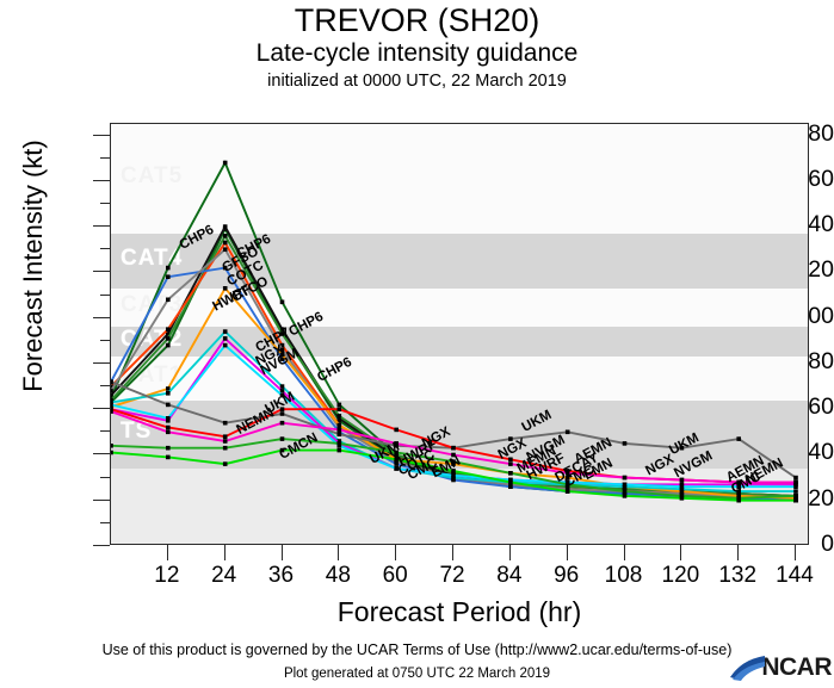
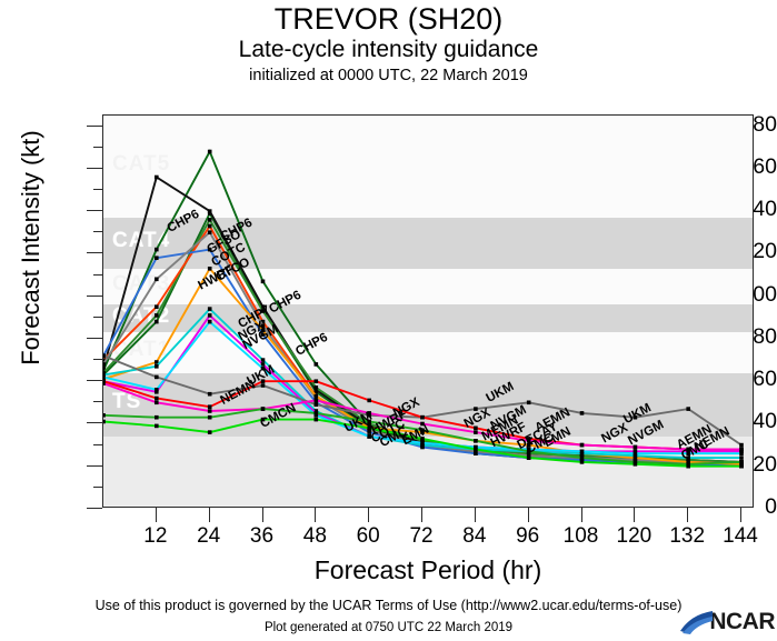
GFSO/12: 93 -> 156
NEMN/36: 54 -> 47
CHP6/48: 62 -> 68
